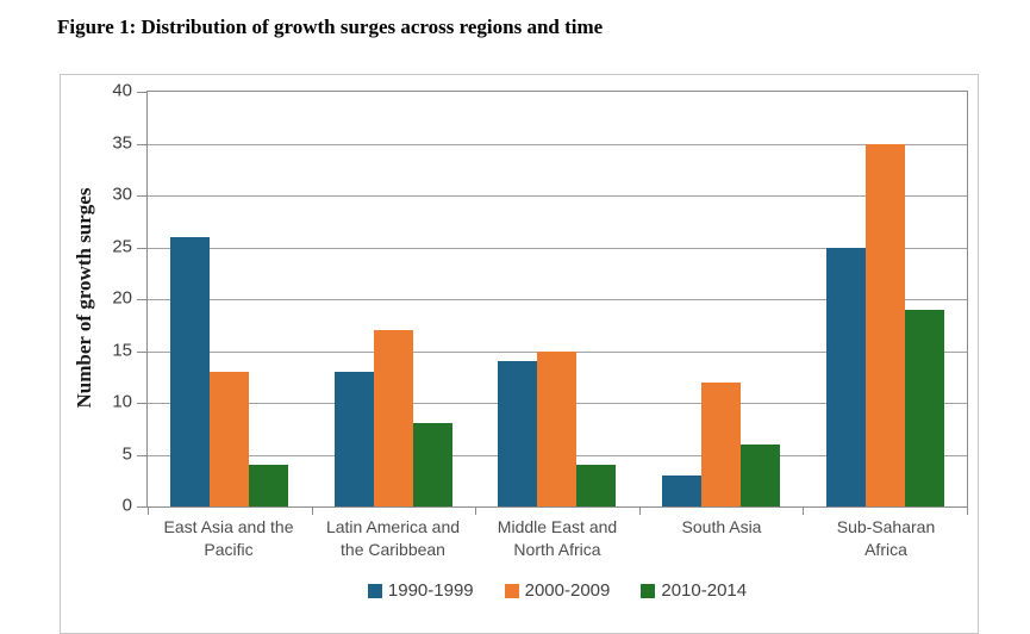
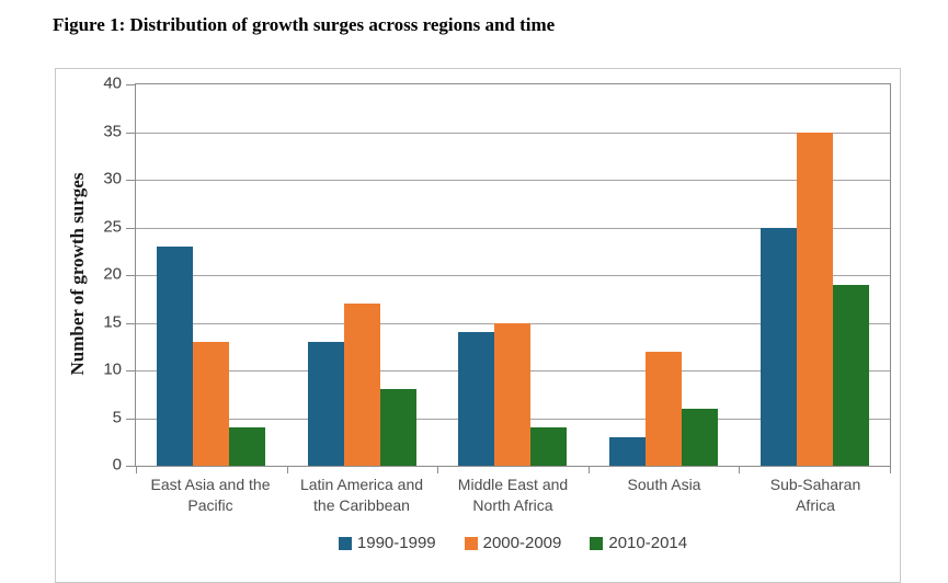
1990-1999/East Asia and the Pacific: 26 -> 23
